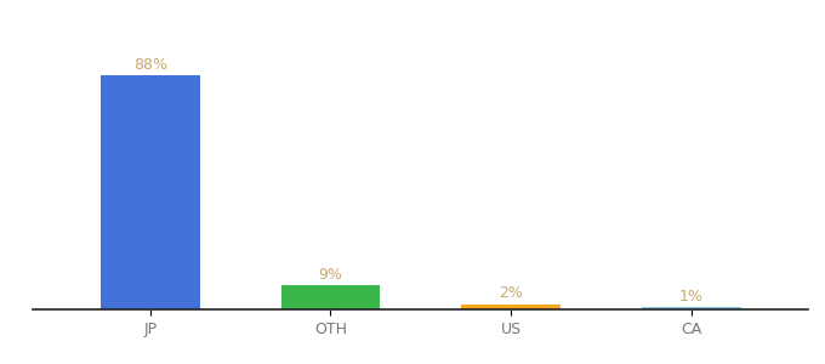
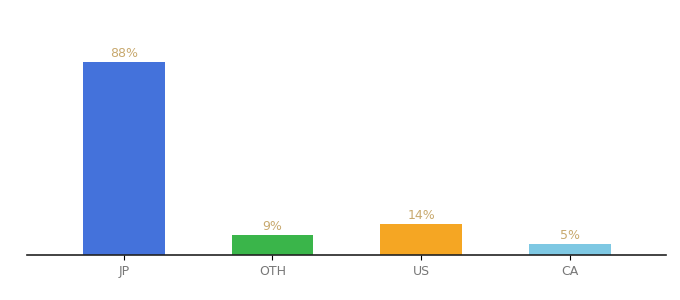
US: 2% -> 14%
CA: 1% -> 5%
